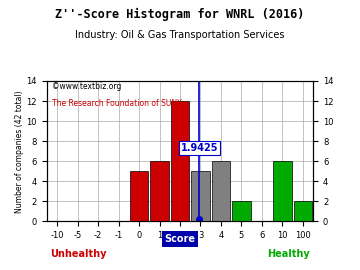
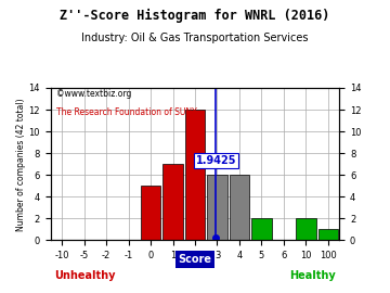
1: 6 -> 7
3: 5 -> 6
10: 6 -> 2
100: 2 -> 1
